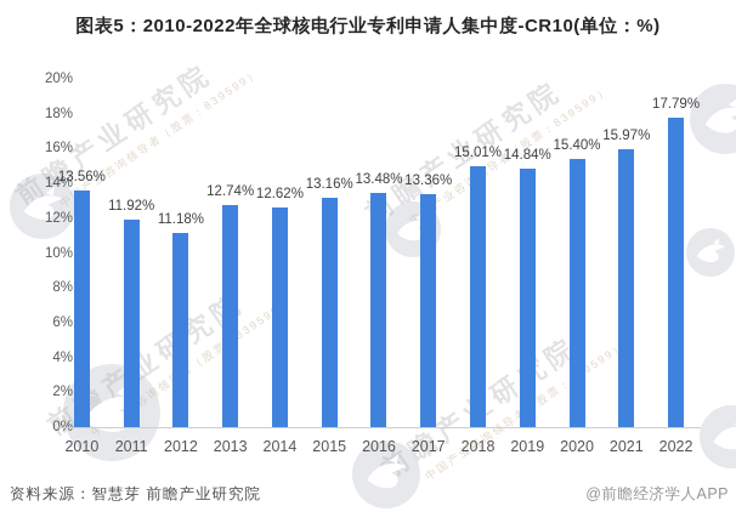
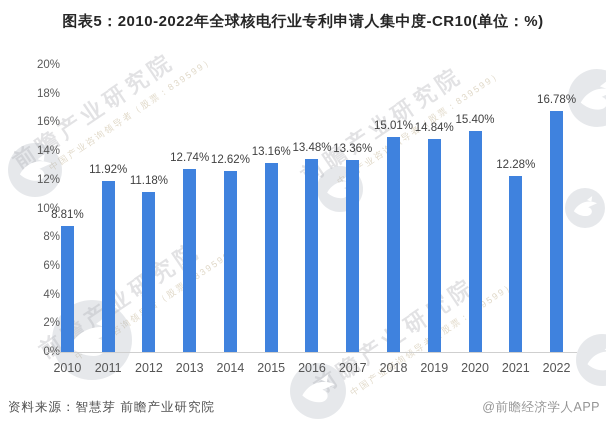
2010: 13.56% -> 8.81%
2021: 15.97% -> 12.28%
2022: 17.79% -> 16.78%
